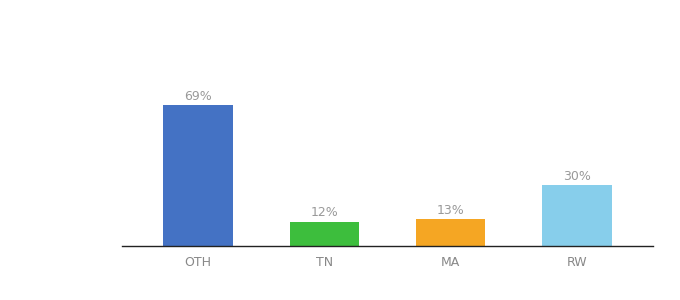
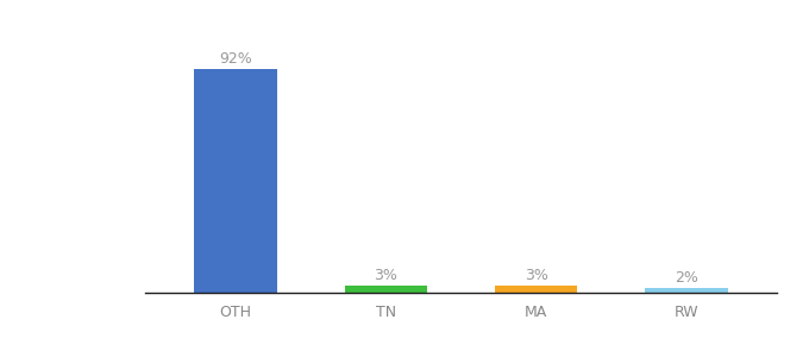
OTH: 69% -> 92%
TN: 12% -> 3%
MA: 13% -> 3%
RW: 30% -> 2%
